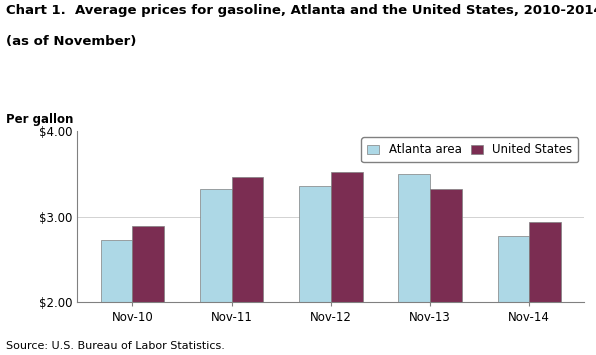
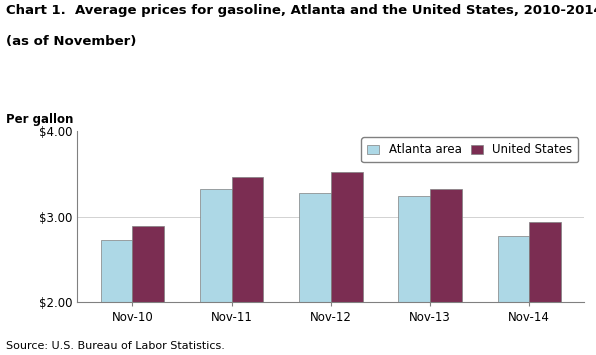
Atlanta area/Nov-12: $3.36 -> $3.28
Atlanta area/Nov-13: $3.50 -> $3.24
